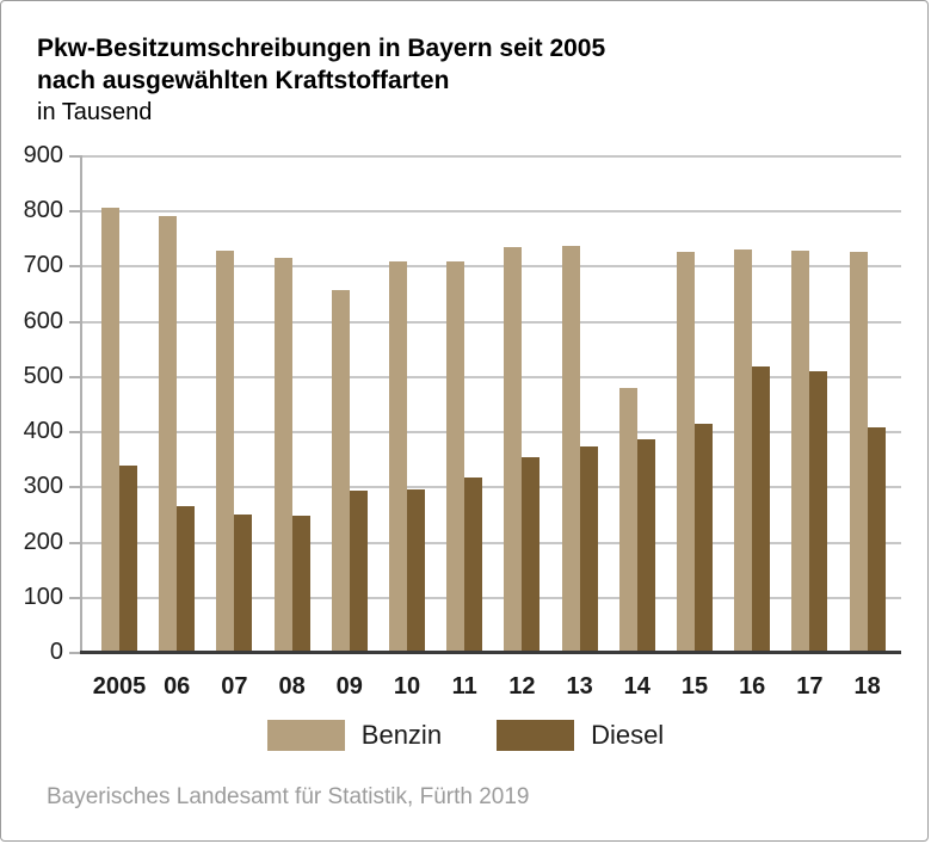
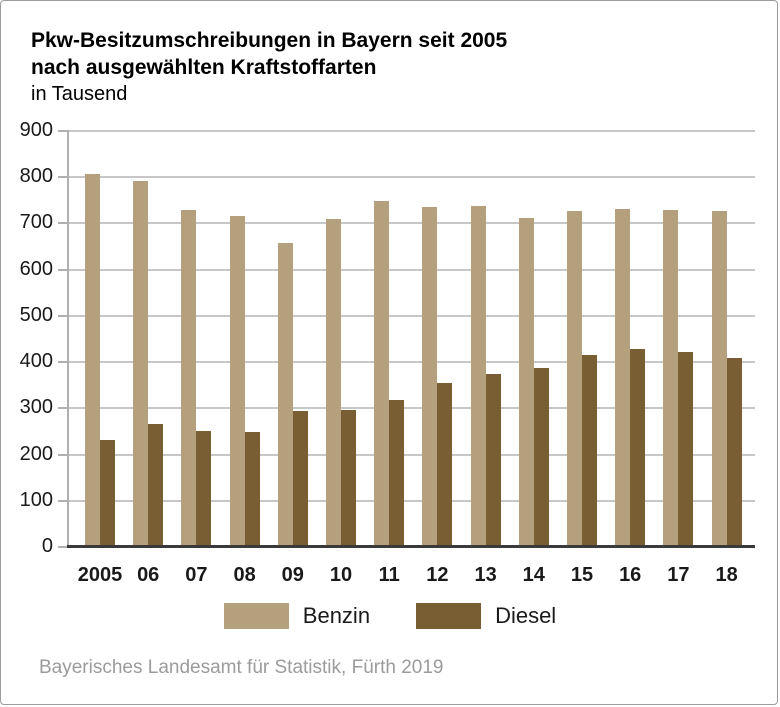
Diesel/2005: 340 -> 230
Benzin/11: 710 -> 750
Benzin/14: 480 -> 710
Diesel/16: 520 -> 430
Diesel/17: 510 -> 420
